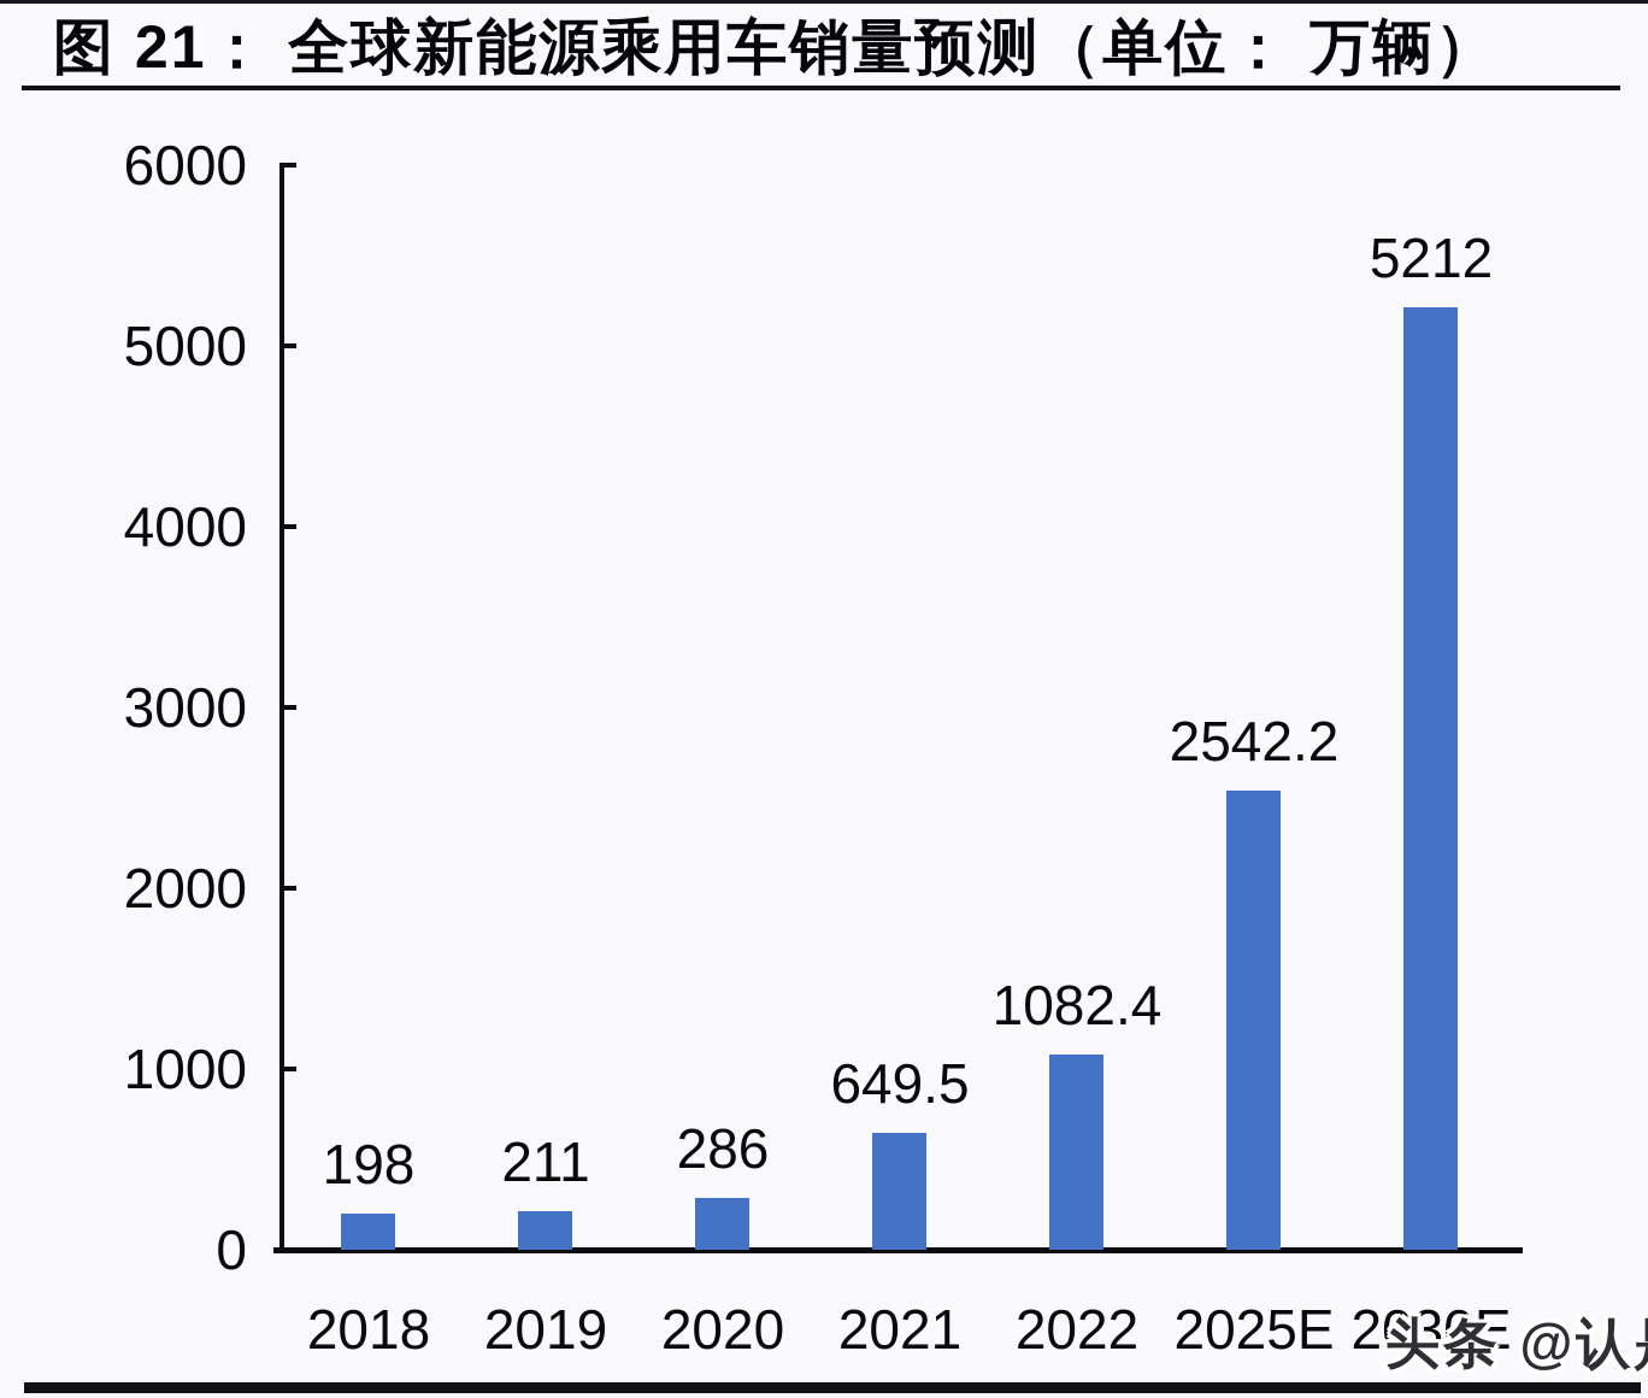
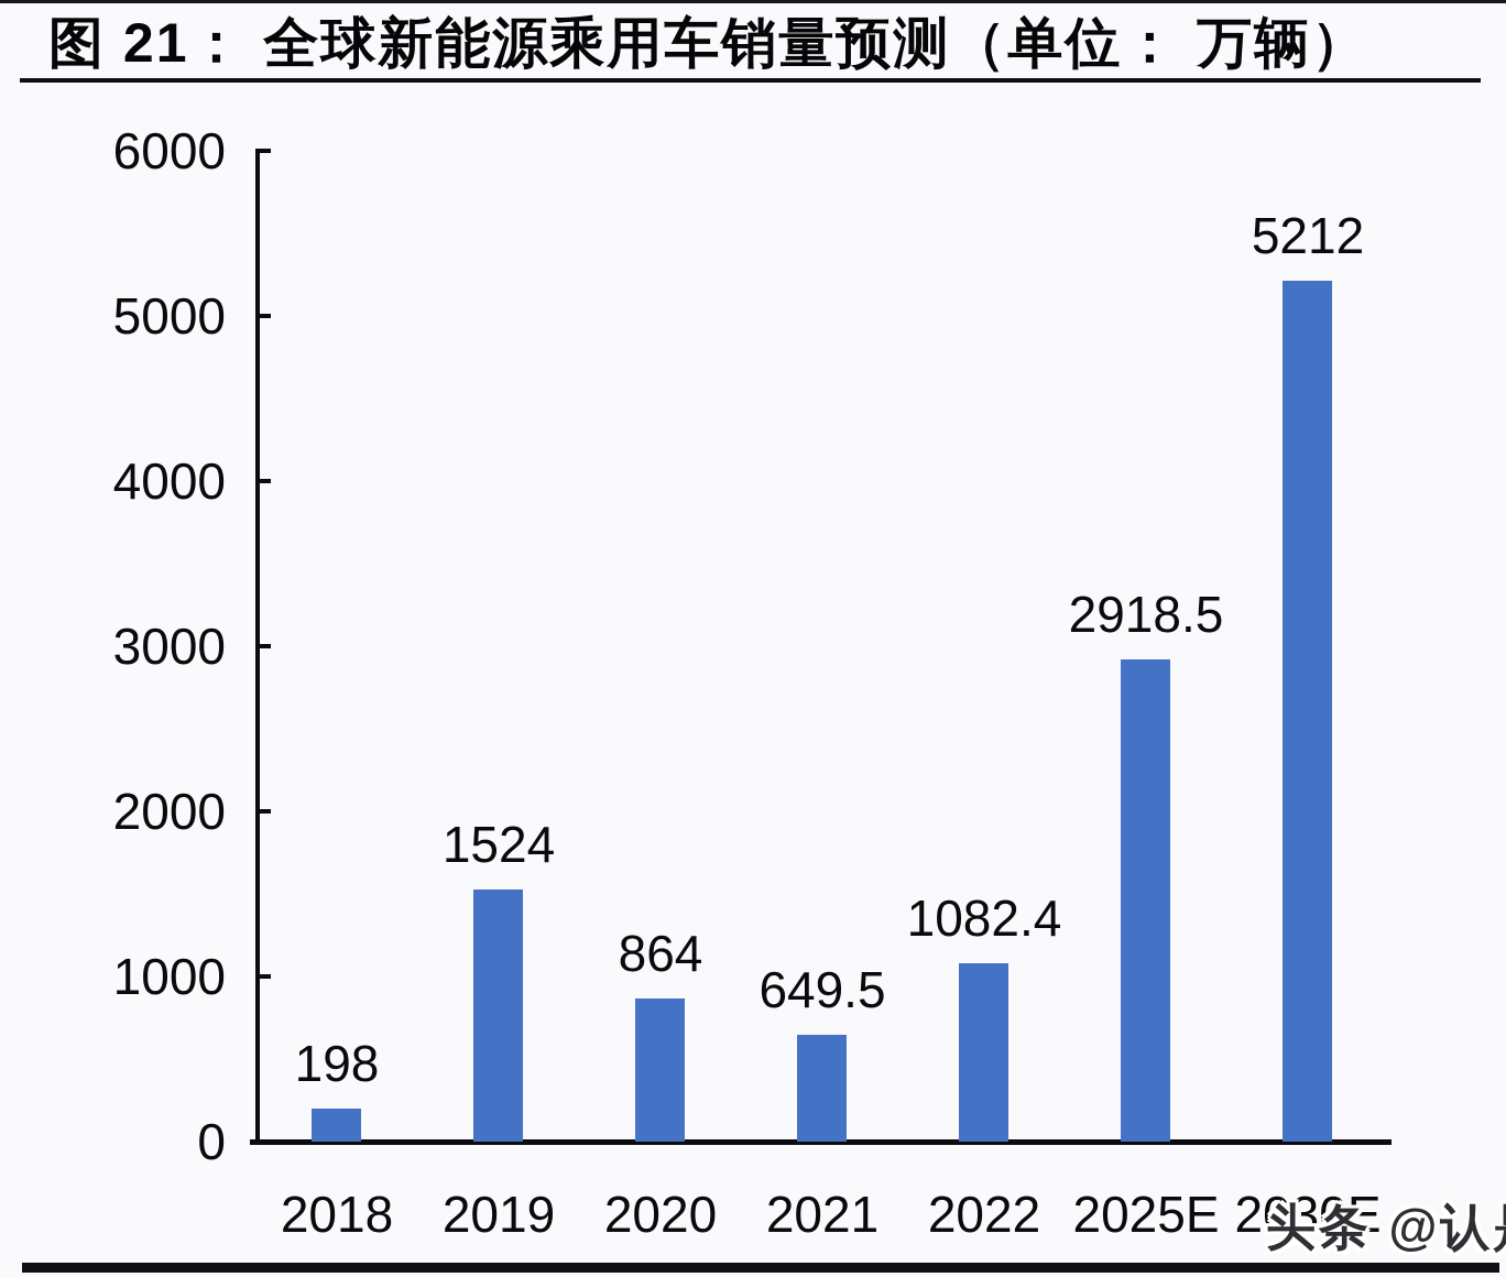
2019: 211 -> 1524
2020: 286 -> 864
2025E: 2542.2 -> 2918.5
